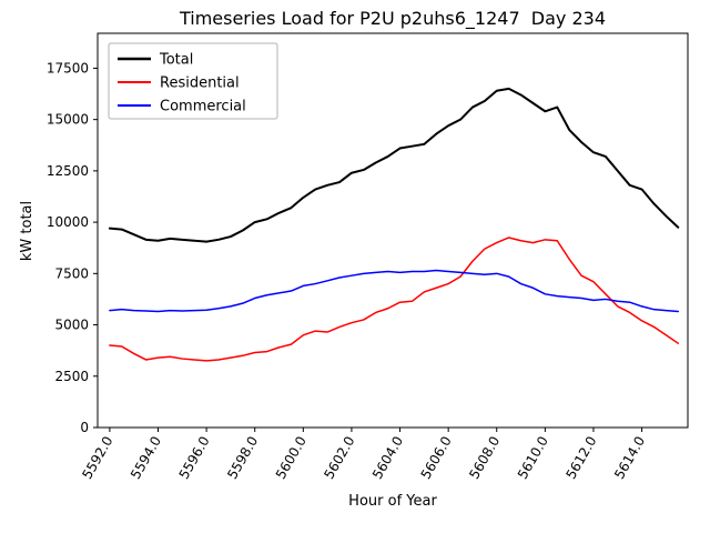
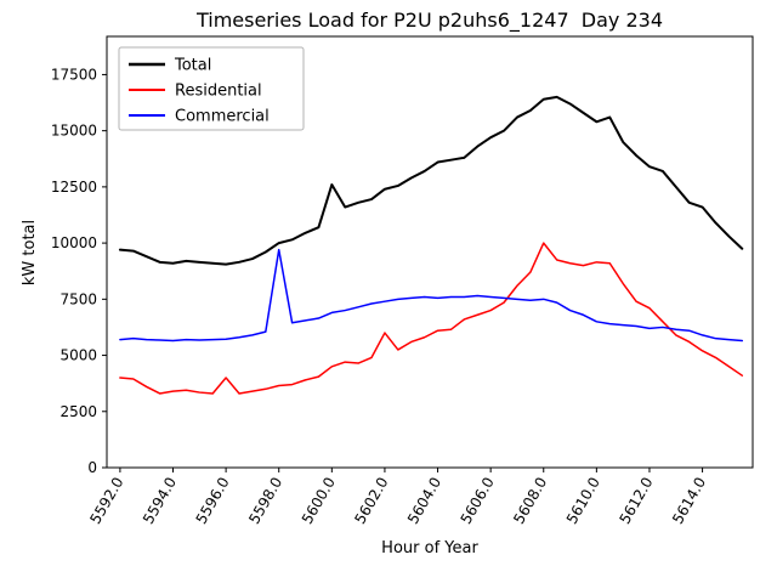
Residential/5596.0: 3200 -> 4000
Commercial/5598.0: 6300 -> 9700
Total/5600.0: 11200 -> 12600
Residential/5602.0: 5100 -> 6000
Residential/5608.0: 9000 -> 10000
